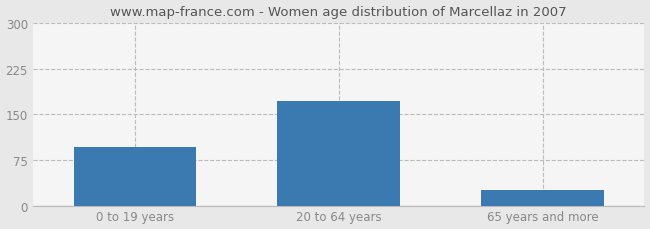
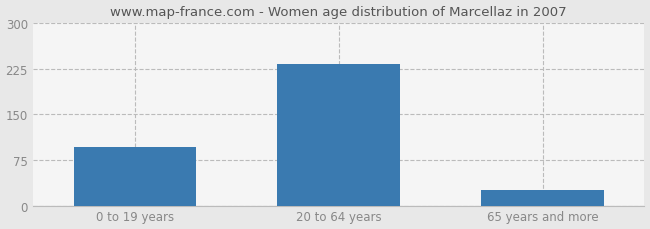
20 to 64 years: 172 -> 233
